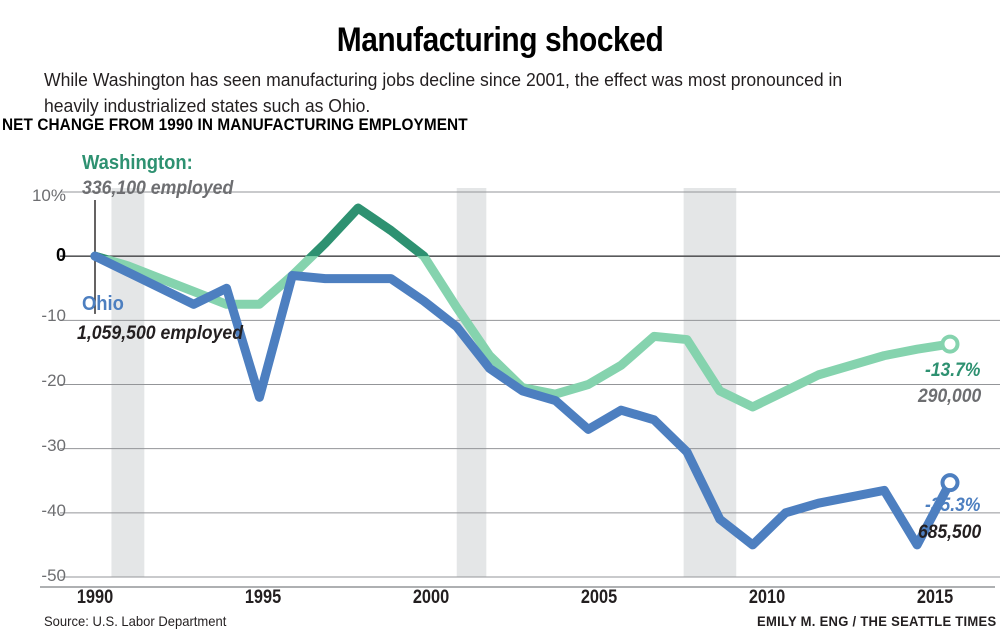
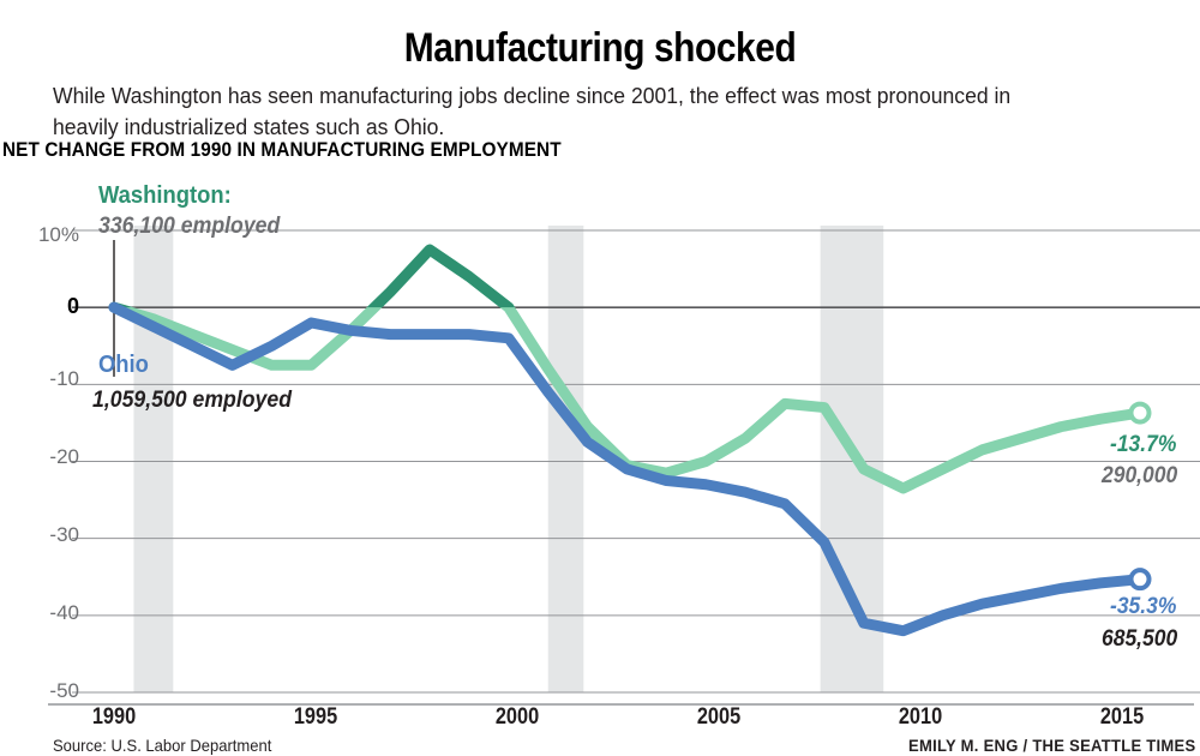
Ohio/1995: -22 -> -2
Ohio/2000: -7 -> -4
Ohio/2005: -27 -> -23
Ohio/2010: -45 -> -42
Ohio/2015: -45 -> -36
